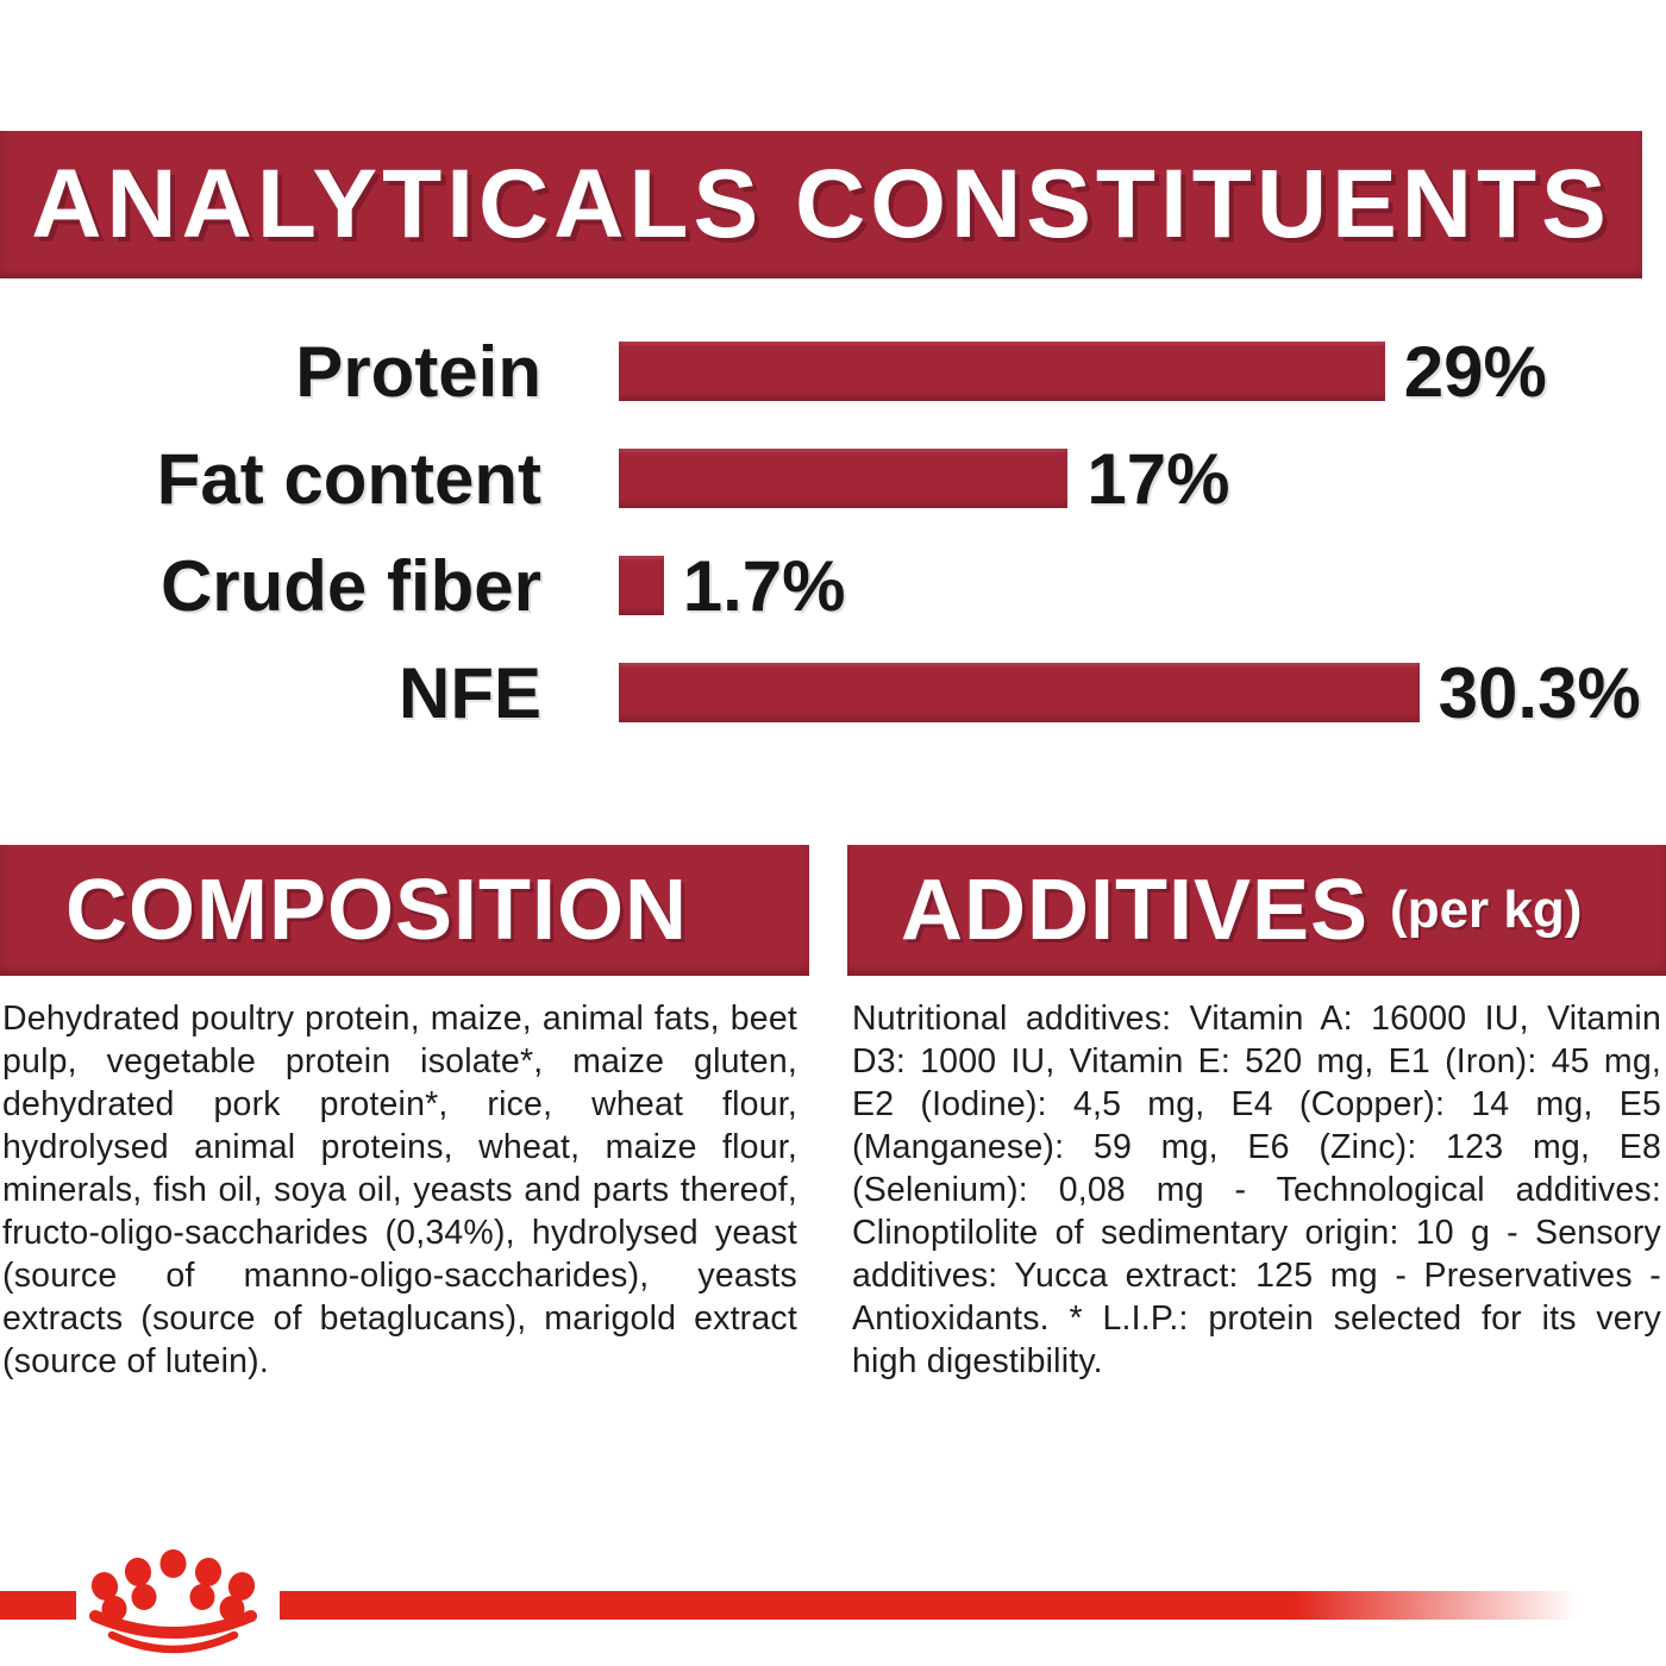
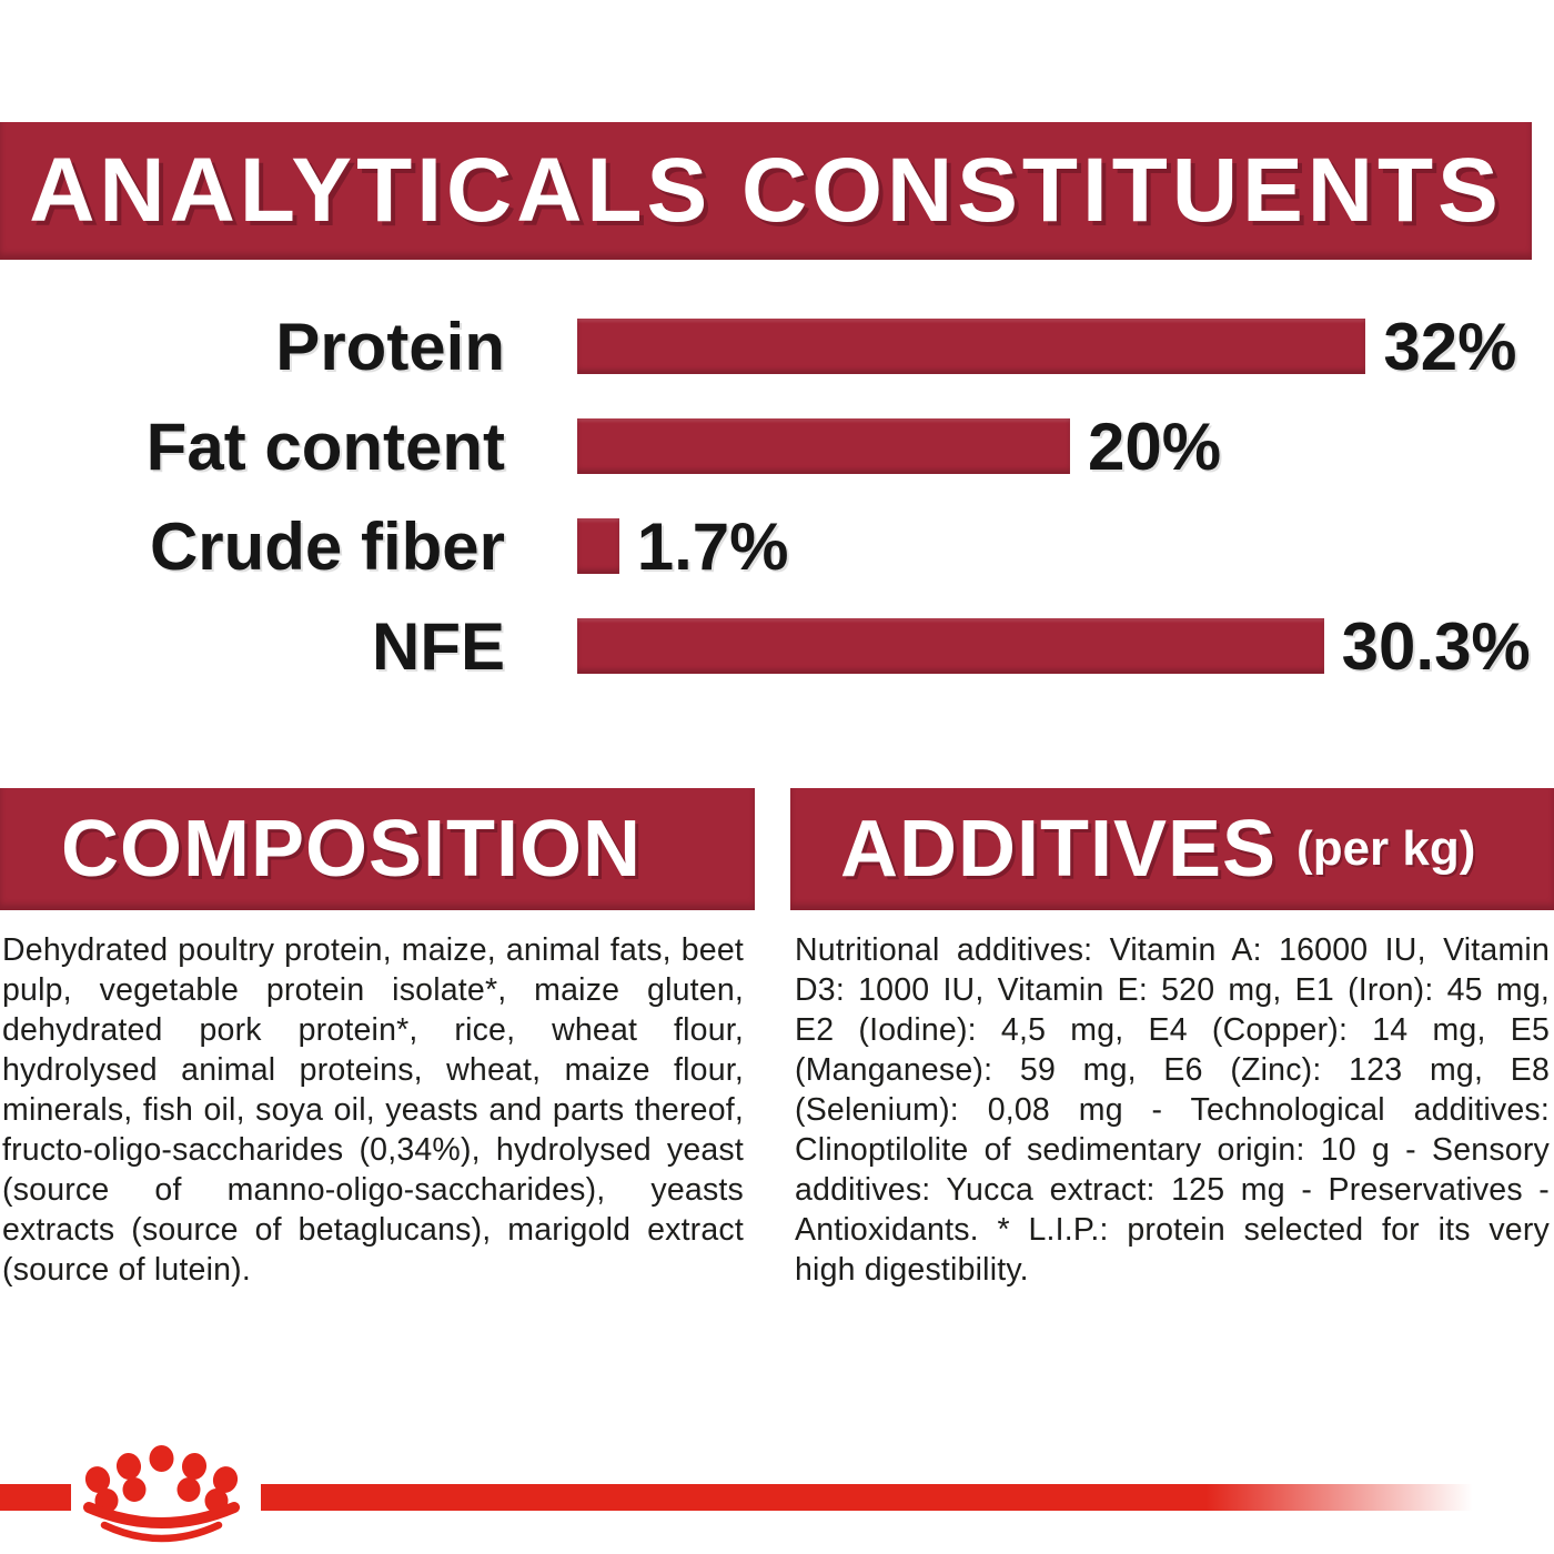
Protein: 29% -> 32%
Fat content: 17% -> 20%
